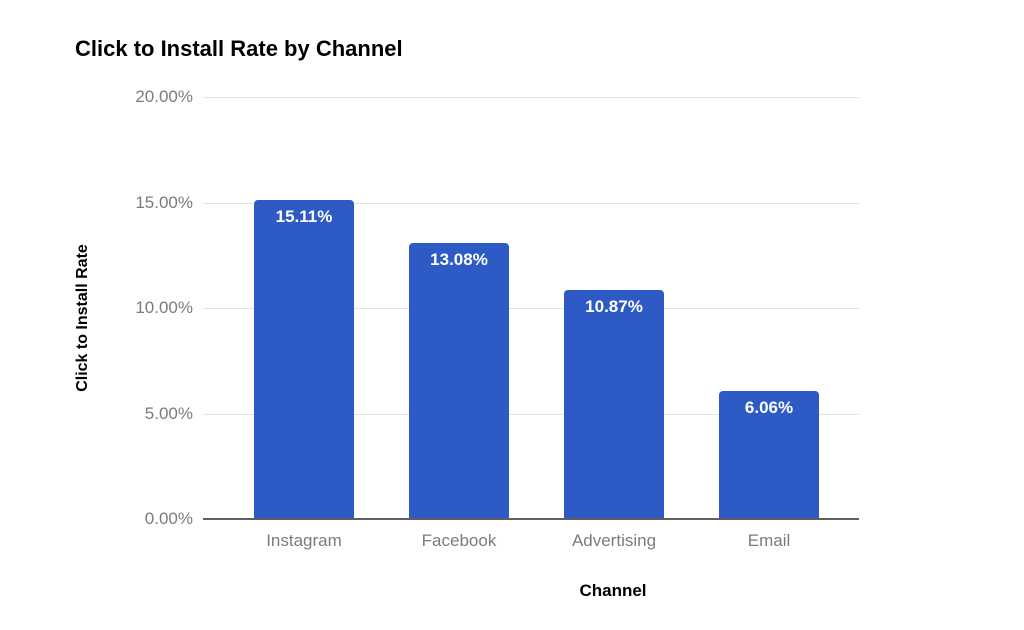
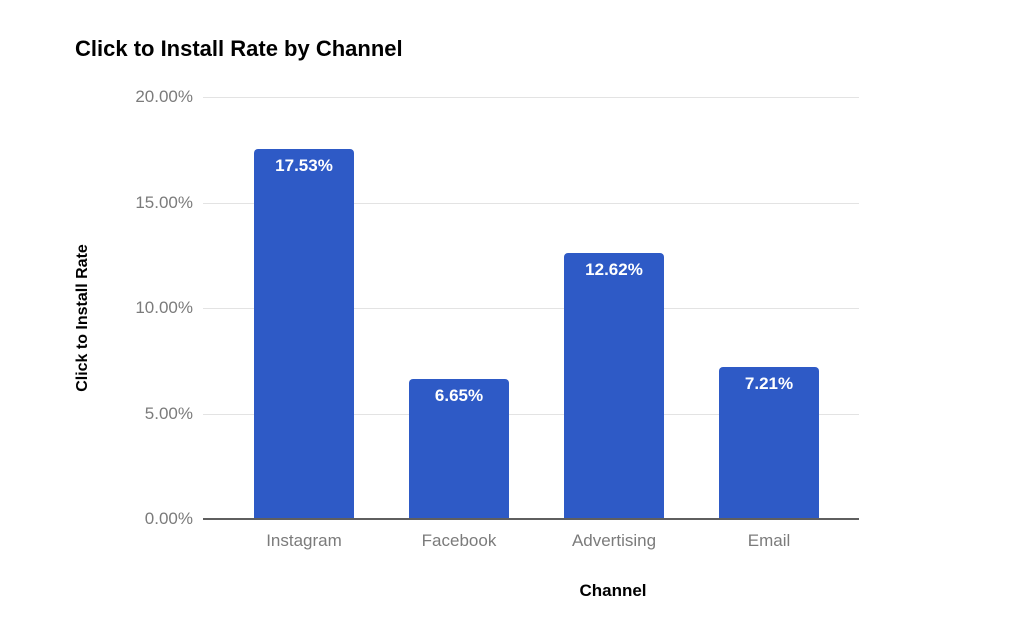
Instagram: 15.11% -> 17.53%
Facebook: 13.08% -> 6.65%
Advertising: 10.87% -> 12.62%
Email: 6.06% -> 7.21%
